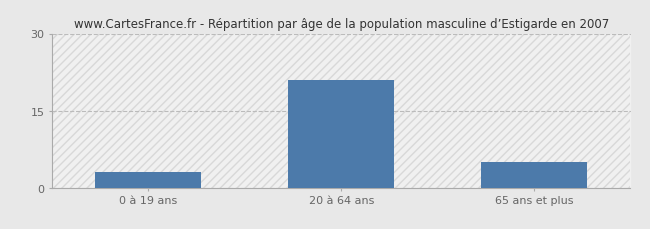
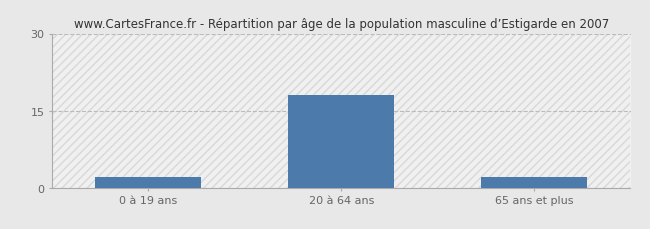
0 à 19 ans: 3 -> 2
20 à 64 ans: 21 -> 18
65 ans et plus: 5 -> 2
